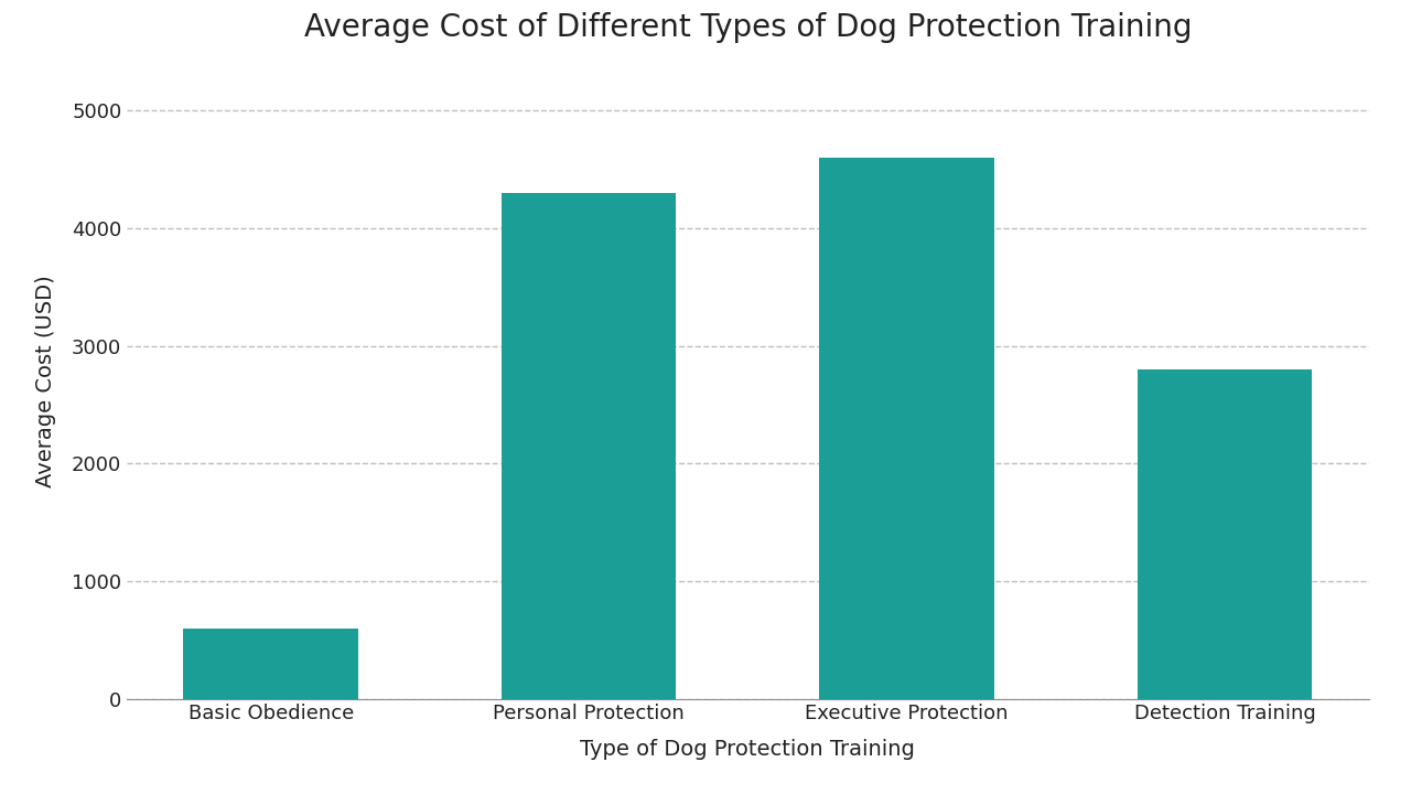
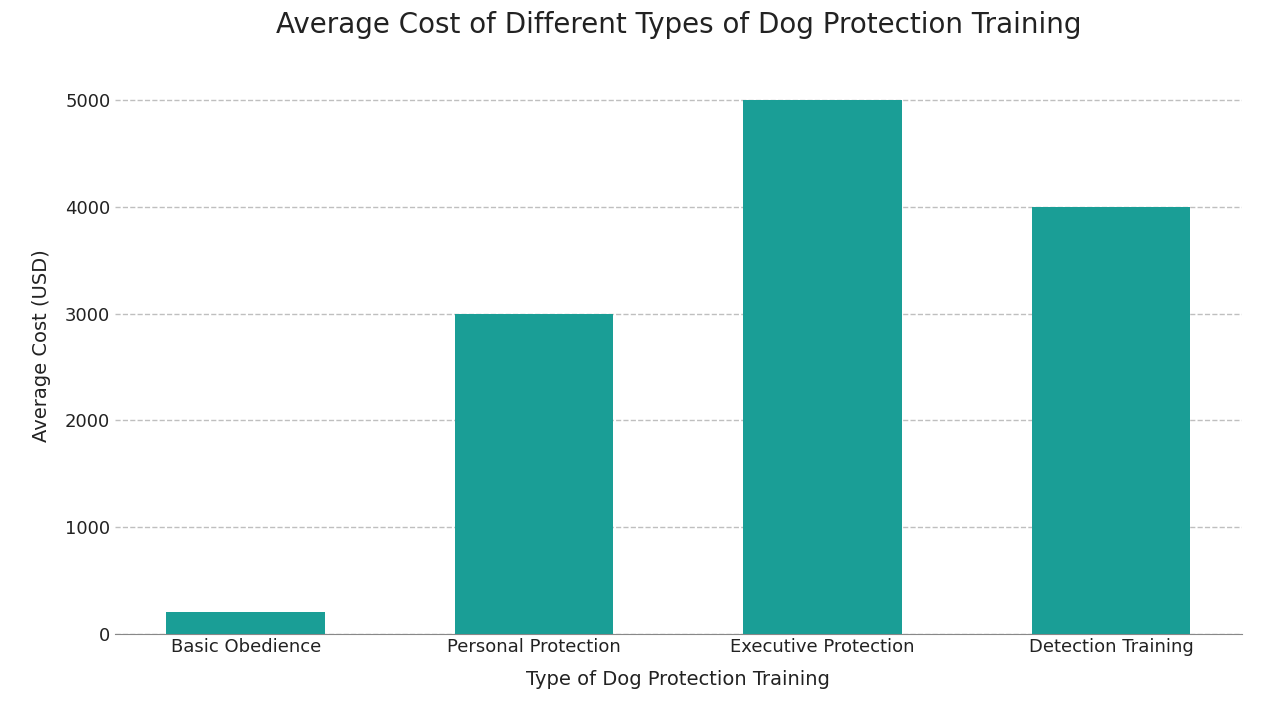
Basic Obedience: 600 -> 200
Personal Protection: 4300 -> 3000
Executive Protection: 4600 -> 5000
Detection Training: 2800 -> 4000
